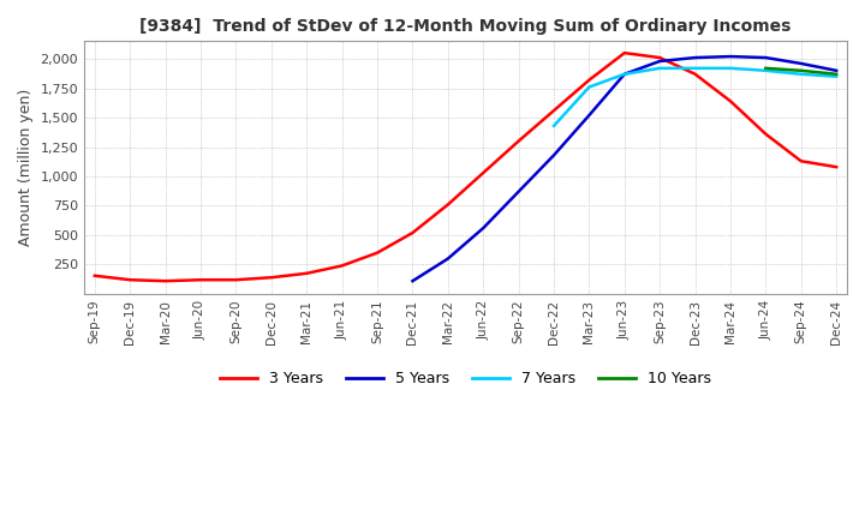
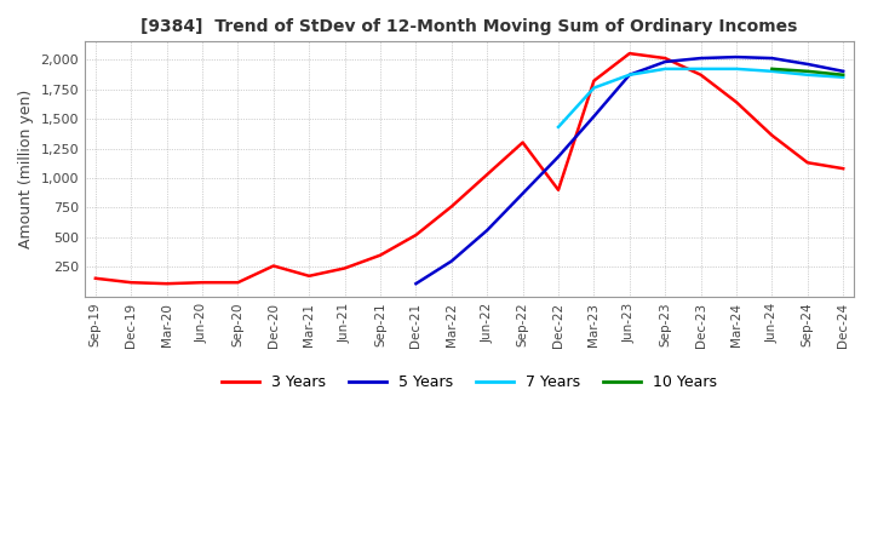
3 Years/Dec-20: 140 -> 260
3 Years/Dec-22: 1,560 -> 900
